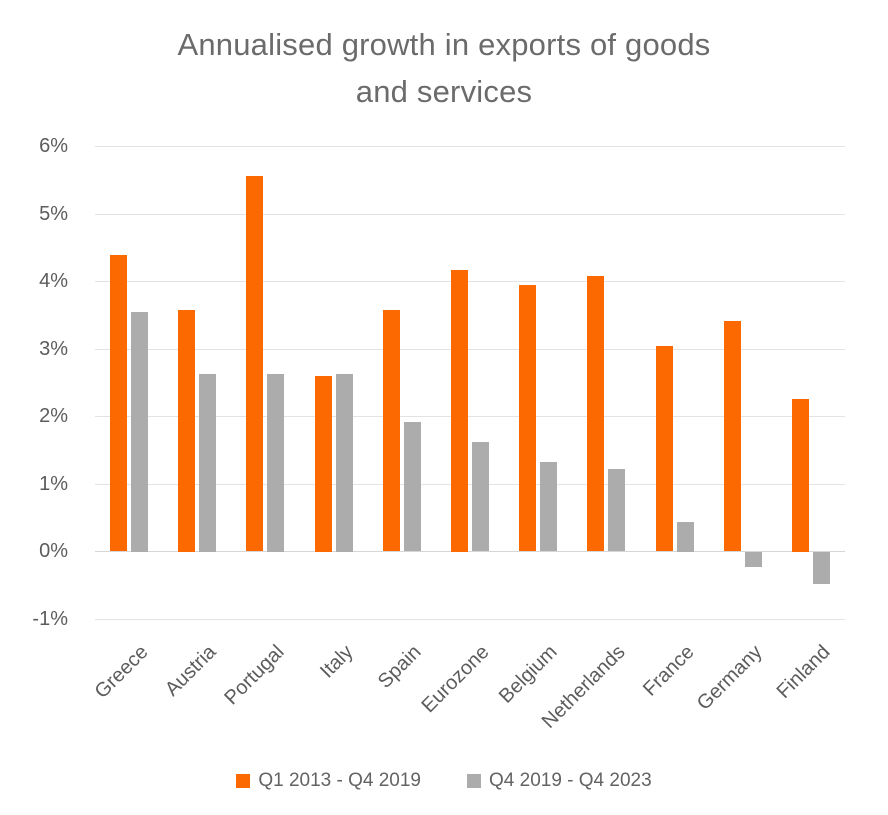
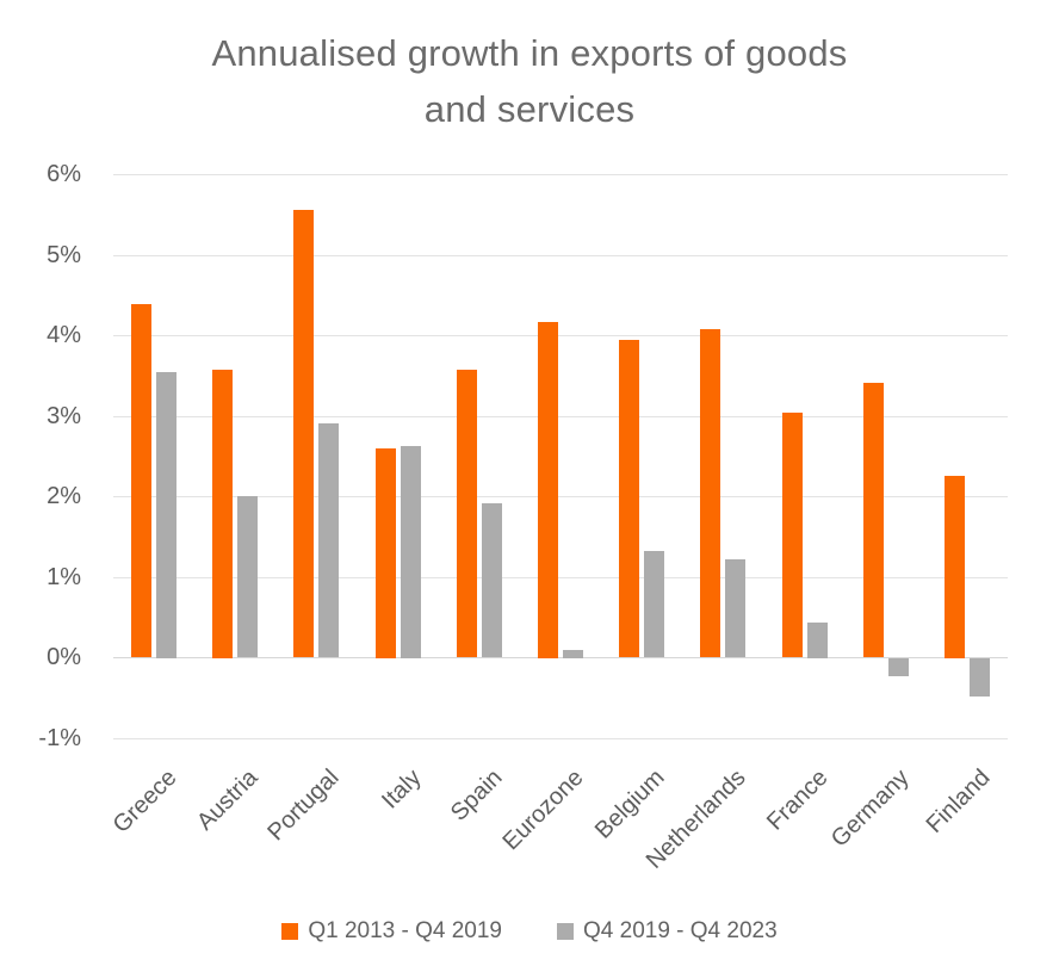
Q4 2019 - Q4 2023/Austria: 2.6% -> 2.0%
Q4 2019 - Q4 2023/Portugal: 2.6% -> 2.9%
Q4 2019 - Q4 2023/Eurozone: 1.6% -> 0.1%
